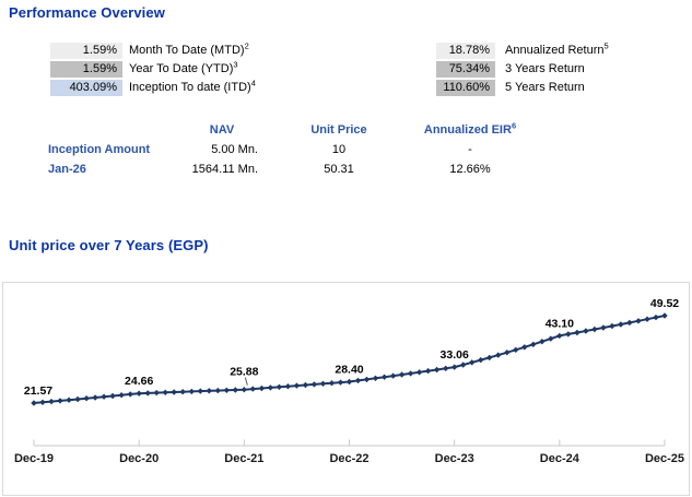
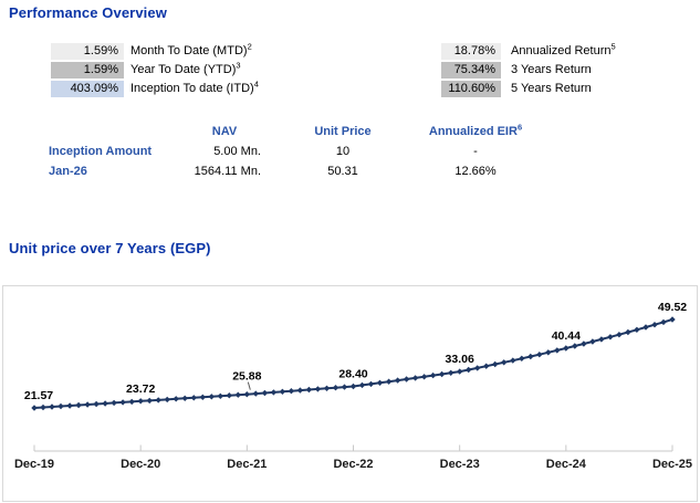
Dec-20: 24.66 -> 23.72
Dec-24: 43.10 -> 40.44
